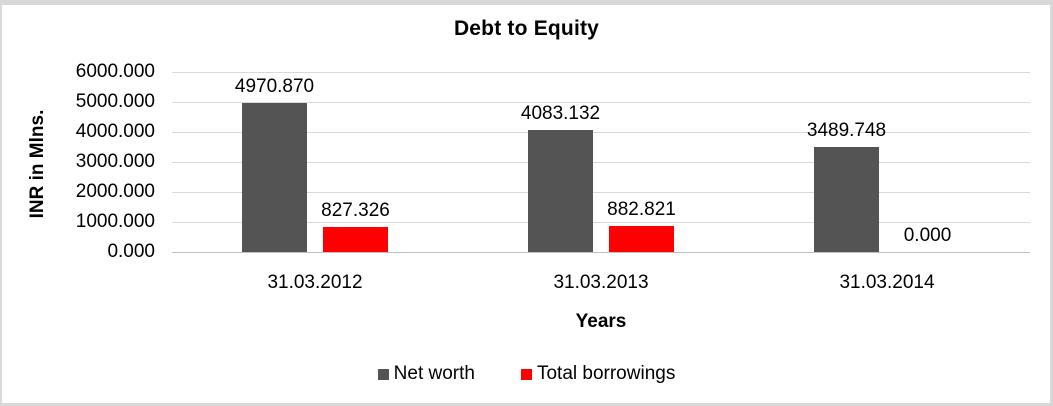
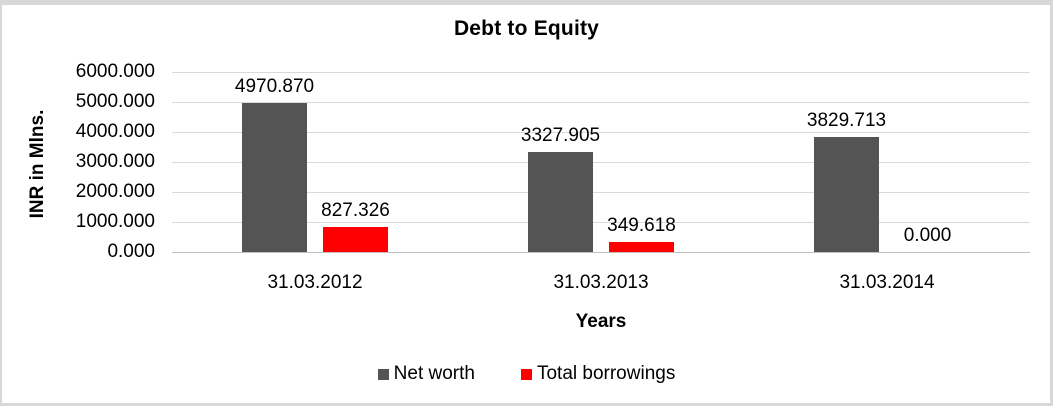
Net worth/31.03.2013: 4083.132 -> 3327.905
Total borrowings/31.03.2013: 882.821 -> 349.618
Net worth/31.03.2014: 3489.748 -> 3829.713
